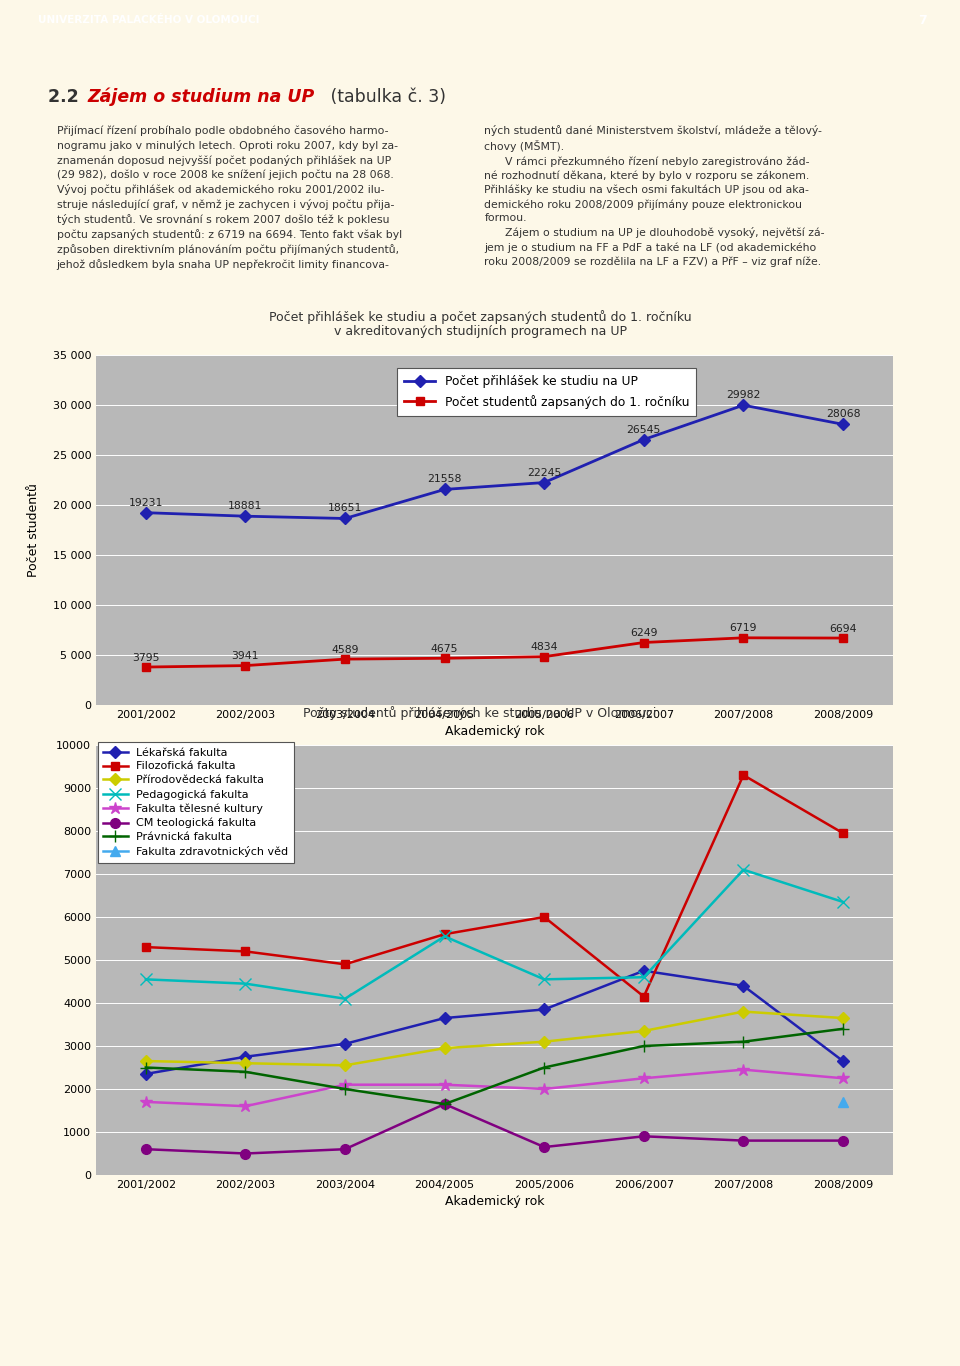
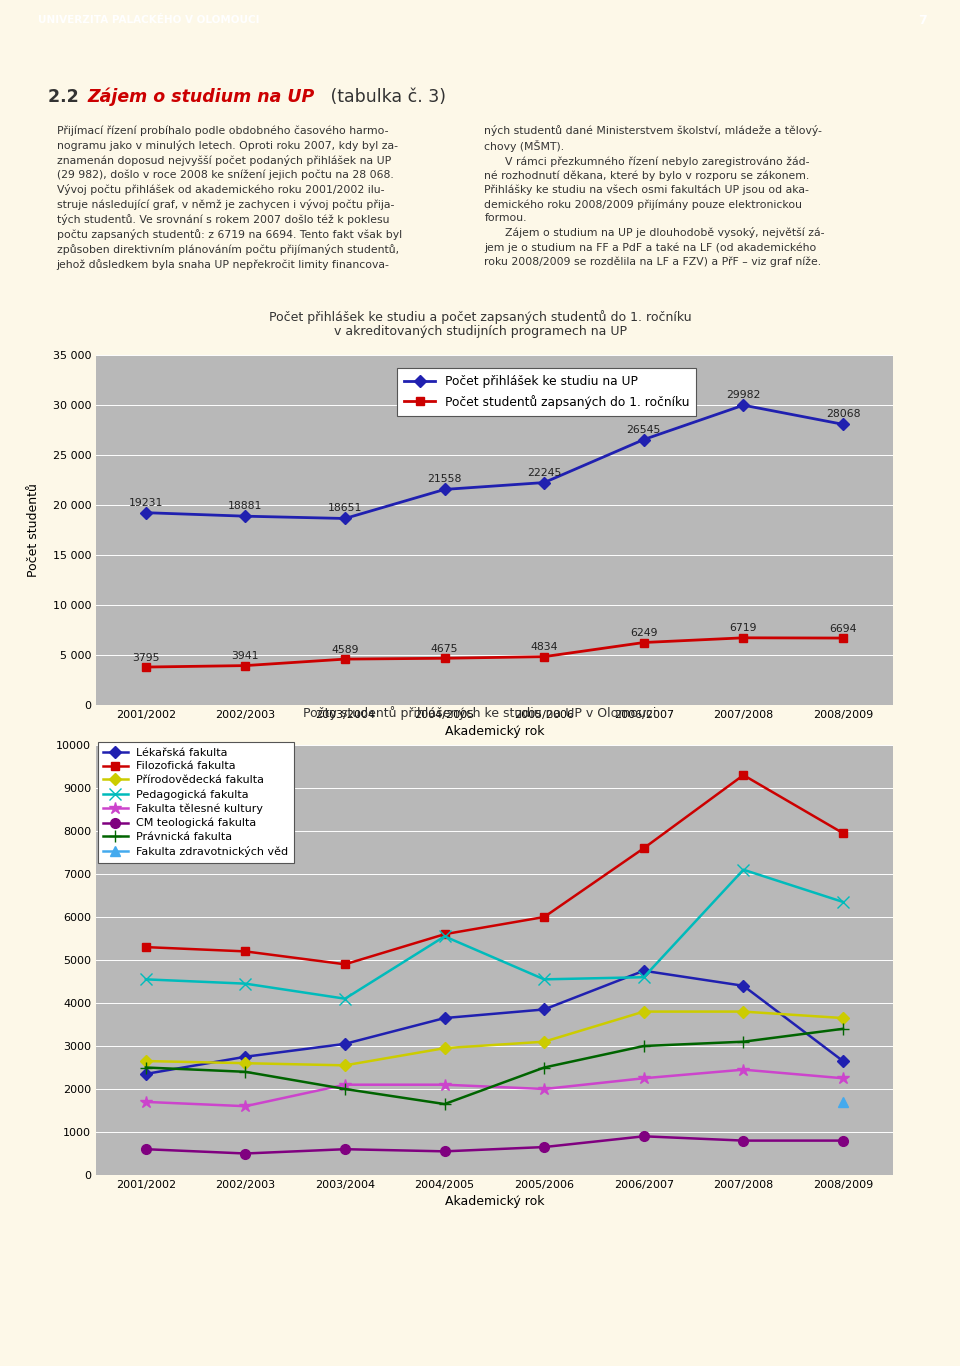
CM teologická fakulta/2004/2005: 1650 -> 550
Filozofická fakulta/2006/2007: 4150 -> 7600
Přírodovědecká fakulta/2006/2007: 3350 -> 3800
